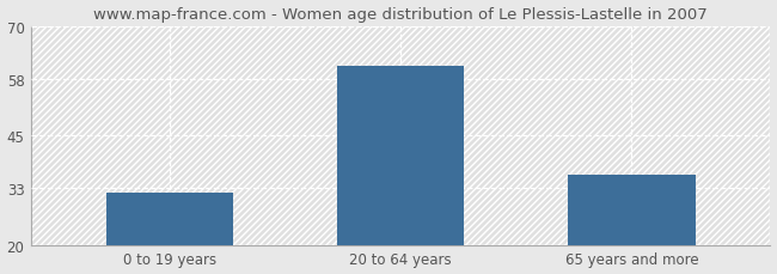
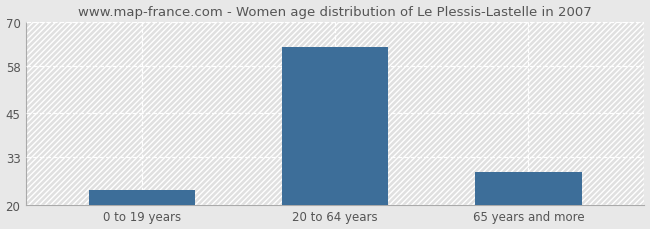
0 to 19 years: 32 -> 24
20 to 64 years: 61 -> 63
65 years and more: 36 -> 29
